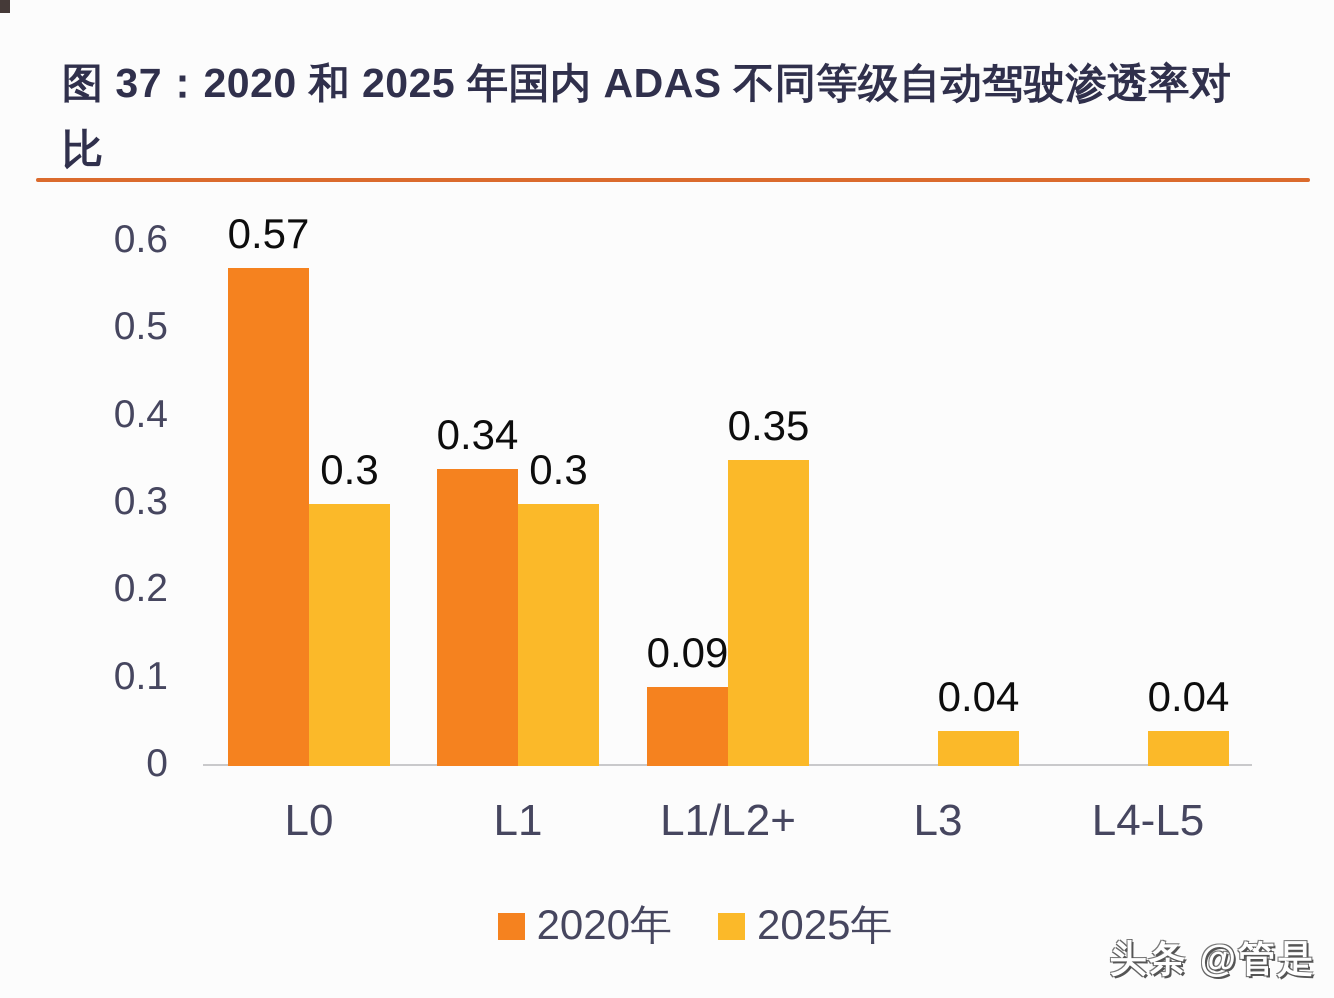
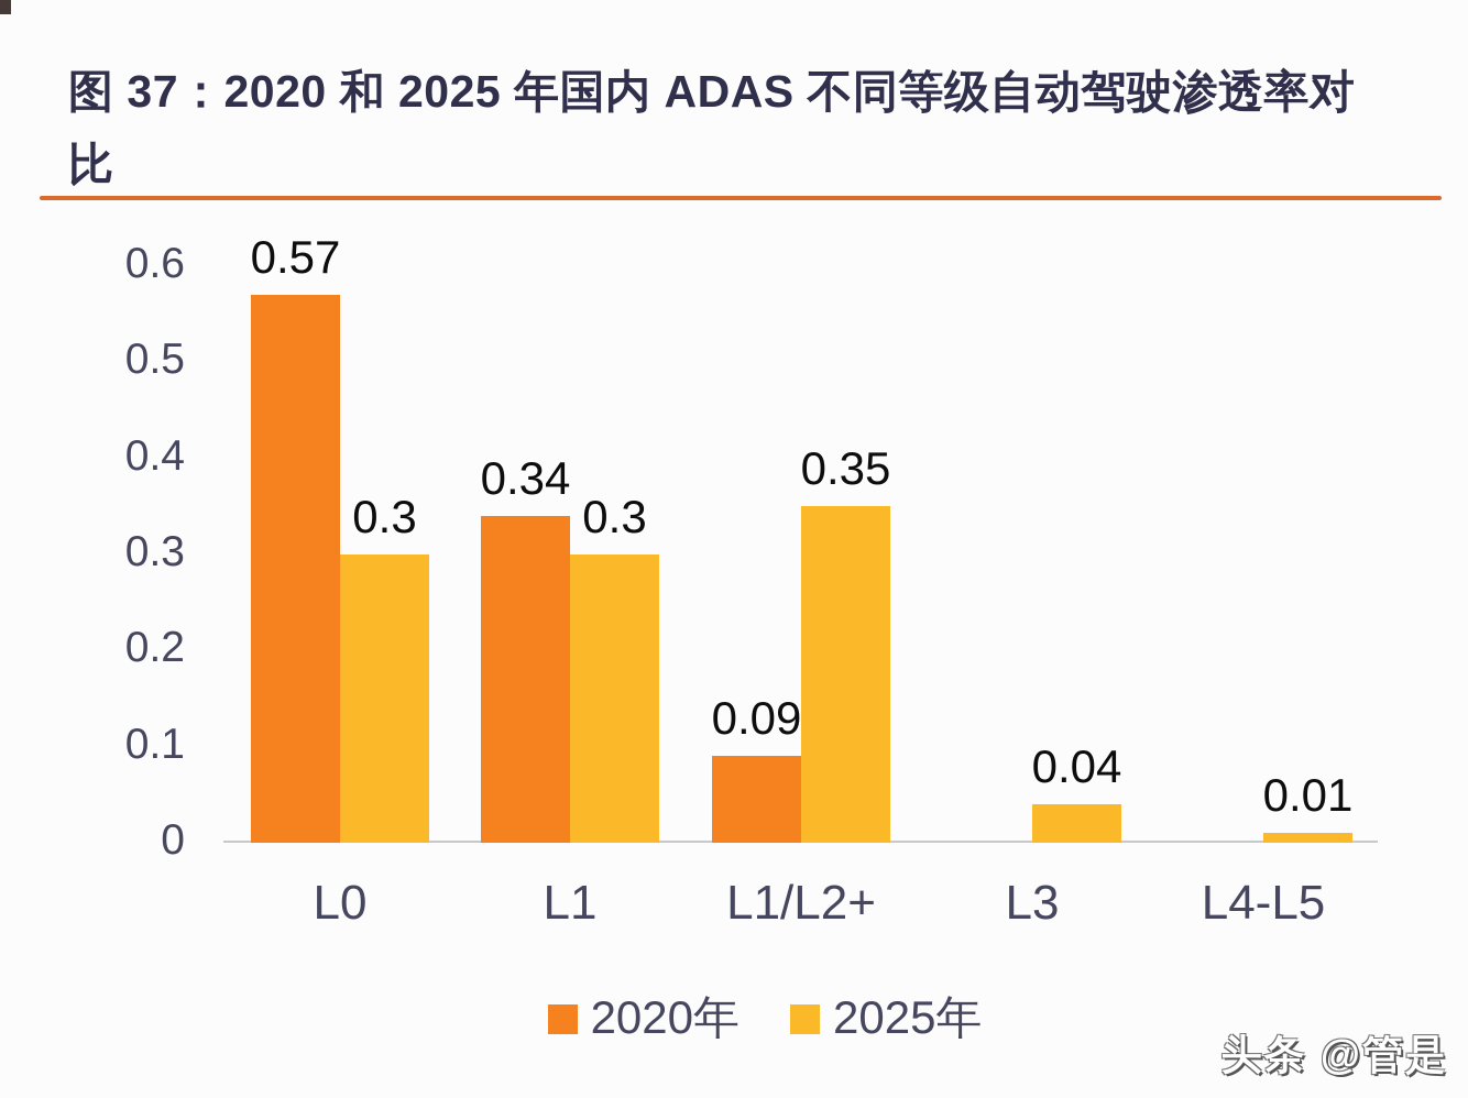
2025年/L4-L5: 0.04 -> 0.01
